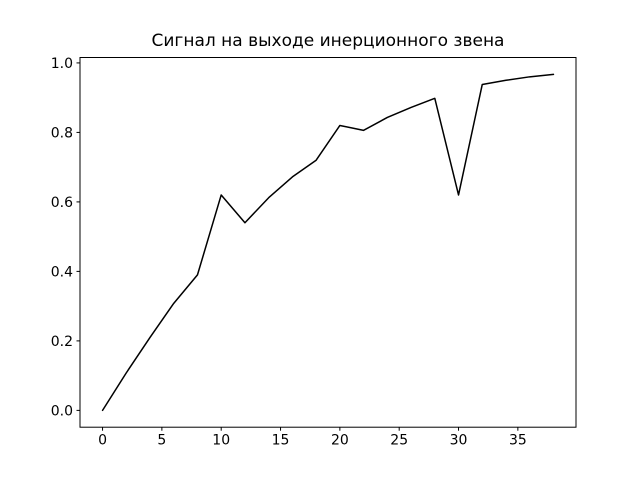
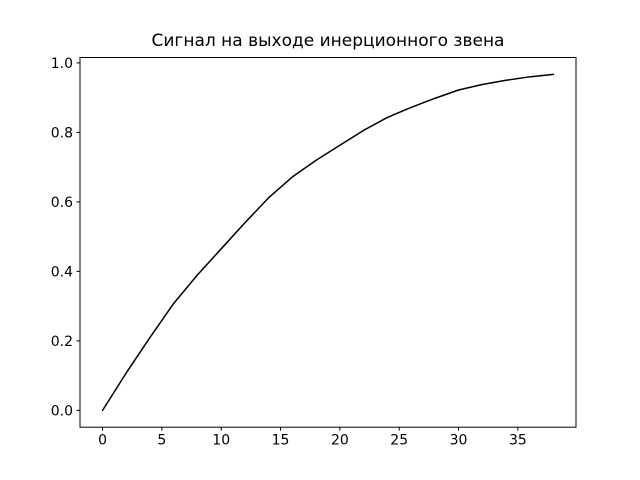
10: 0.62 -> 0.47
20: 0.82 -> 0.76
30: 0.62 -> 0.92
